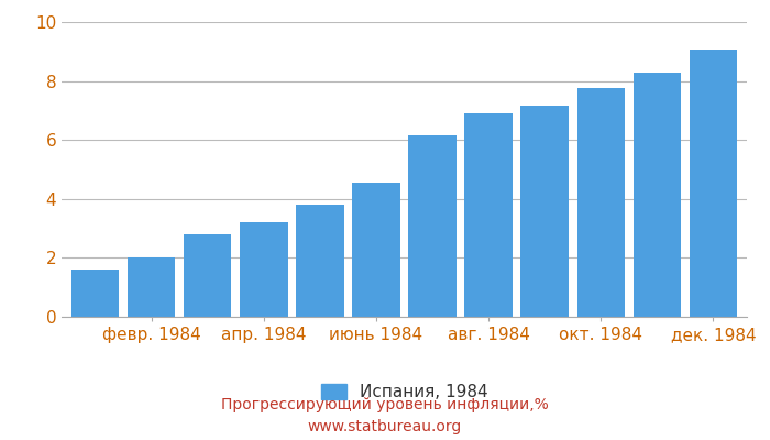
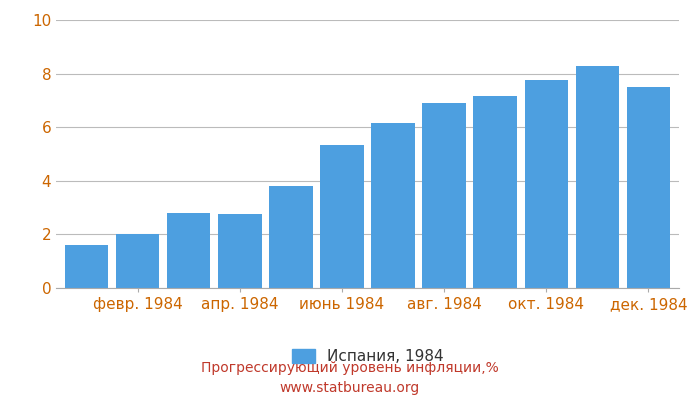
апр. 1984: 3.20 -> 2.75
июнь 1984: 4.55 -> 5.35
дек. 1984: 9.05 -> 7.50
